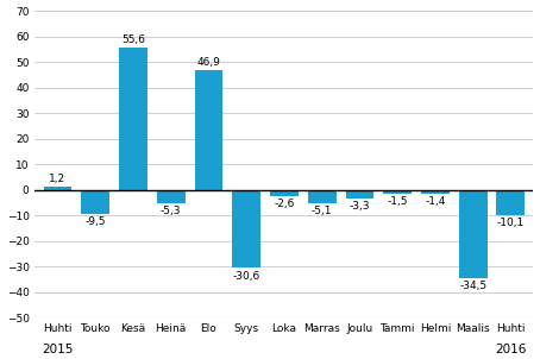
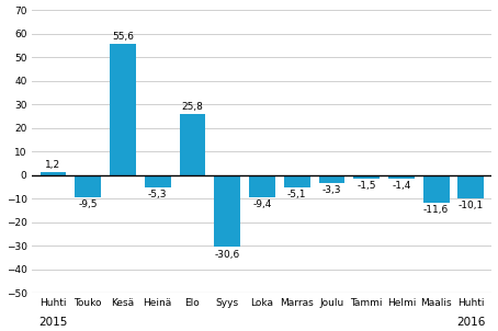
Elo: 46,9 -> 25,8
Loka: -2,6 -> -9,4
Maalis: -34,5 -> -11,6
